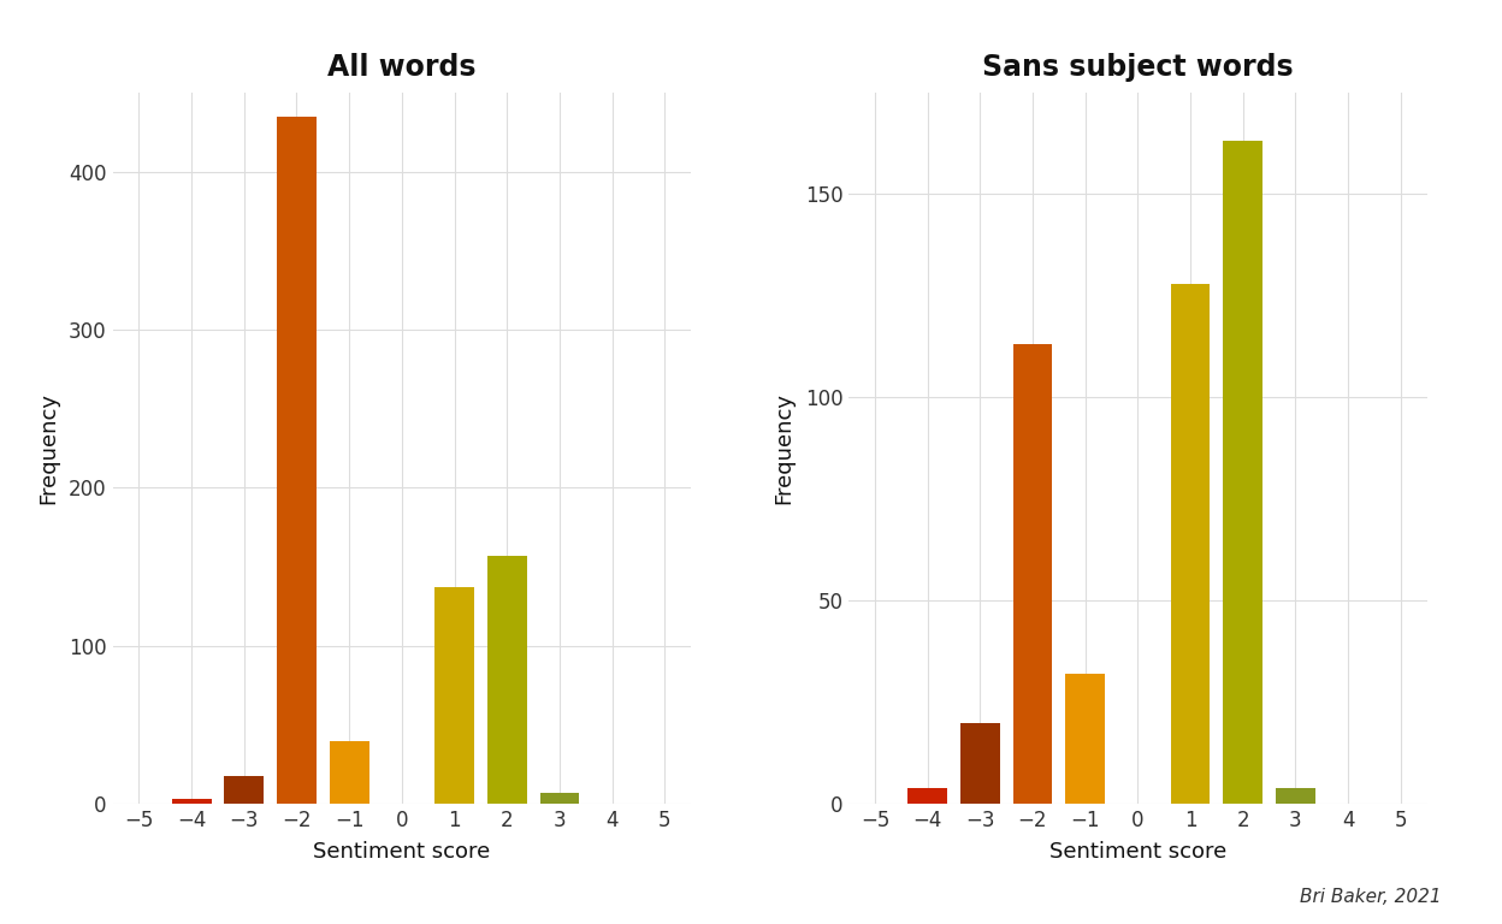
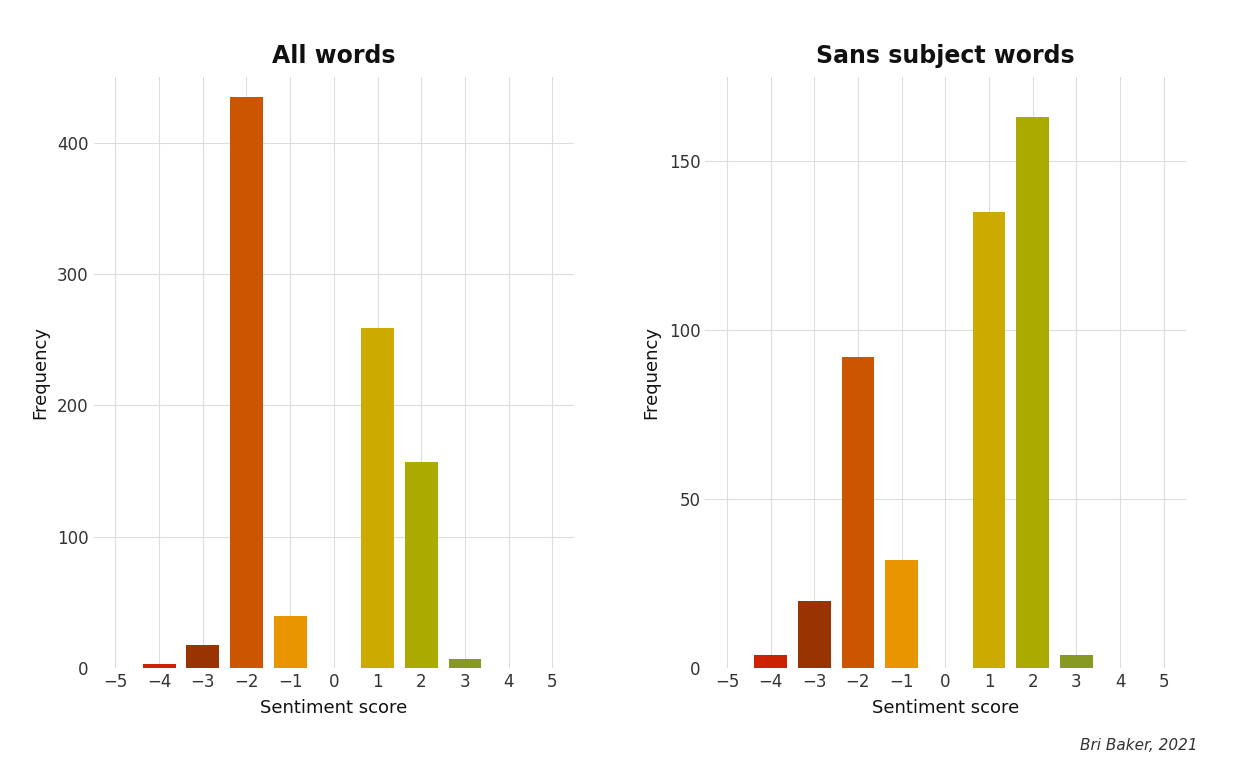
All words/1: 137 -> 259
Sans subject words/−2: 113 -> 92
Sans subject words/1: 128 -> 135
